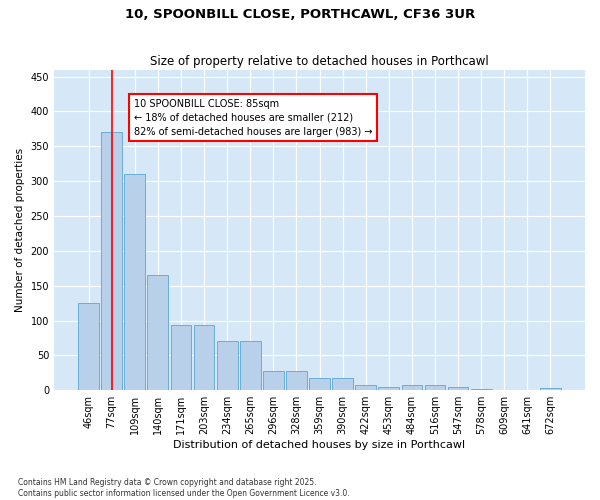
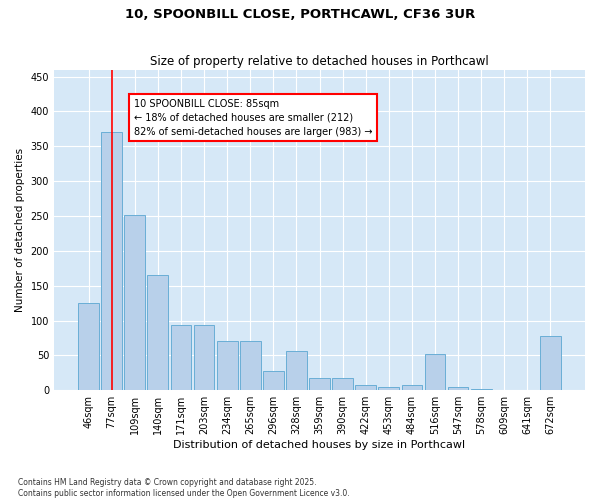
109sqm: 310 -> 252
328sqm: 28 -> 56
516sqm: 8 -> 52
672sqm: 3 -> 78
